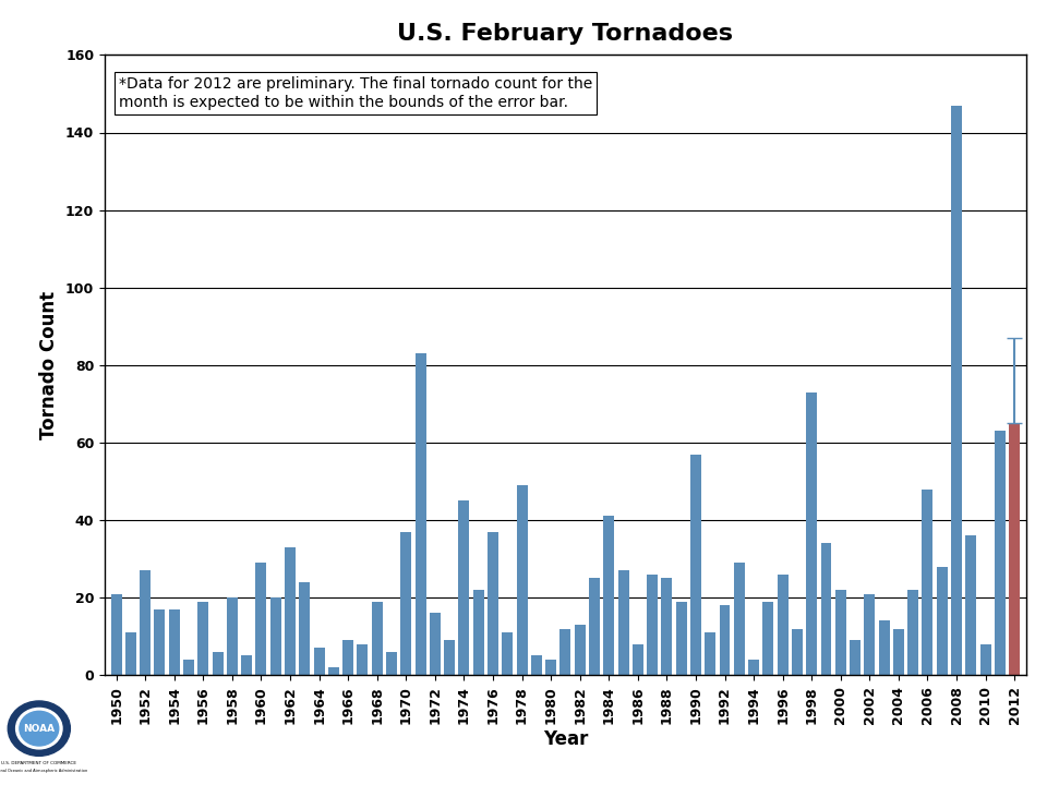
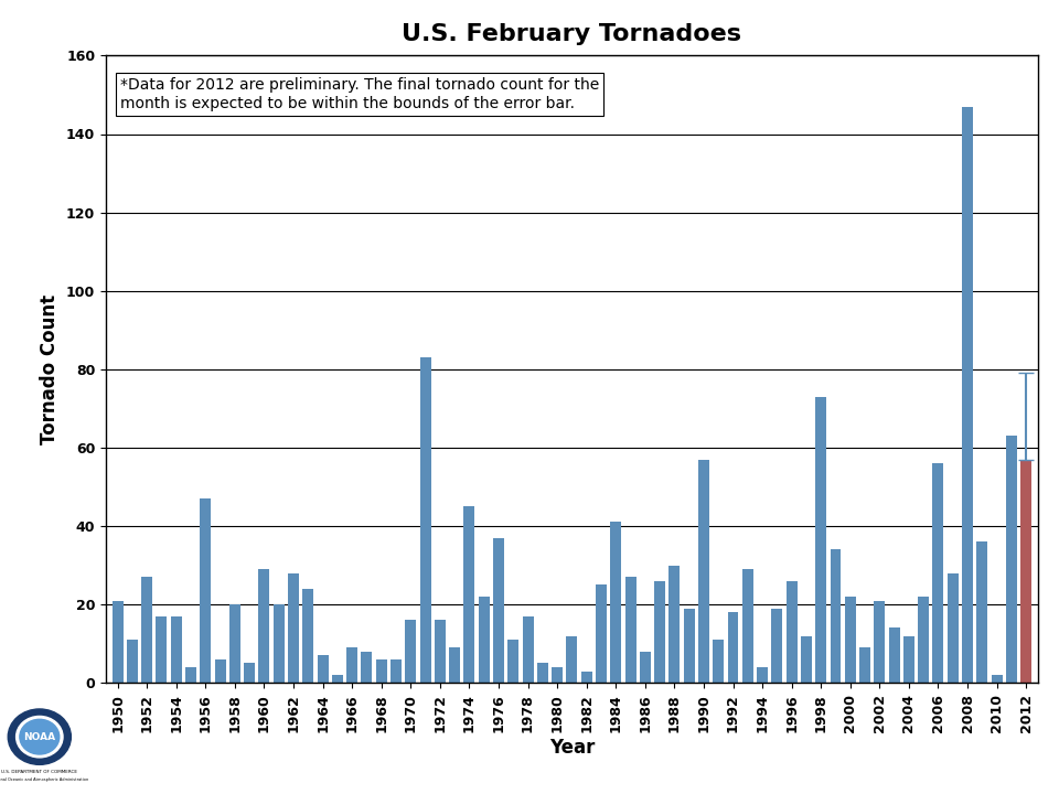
1956: 19 -> 47
1962: 33 -> 28
1968: 19 -> 6
1970: 37 -> 16
1978: 49 -> 17
1982: 13 -> 3
1988: 25 -> 30
2006: 48 -> 56
2010: 8 -> 2
2012: 65 -> 57
